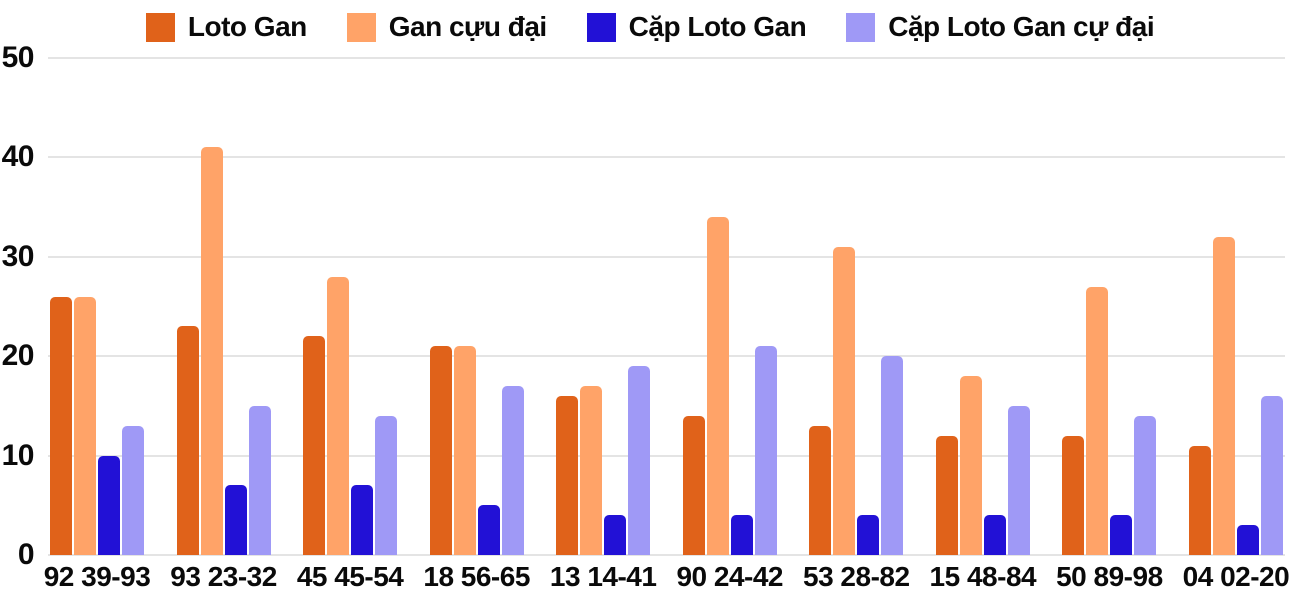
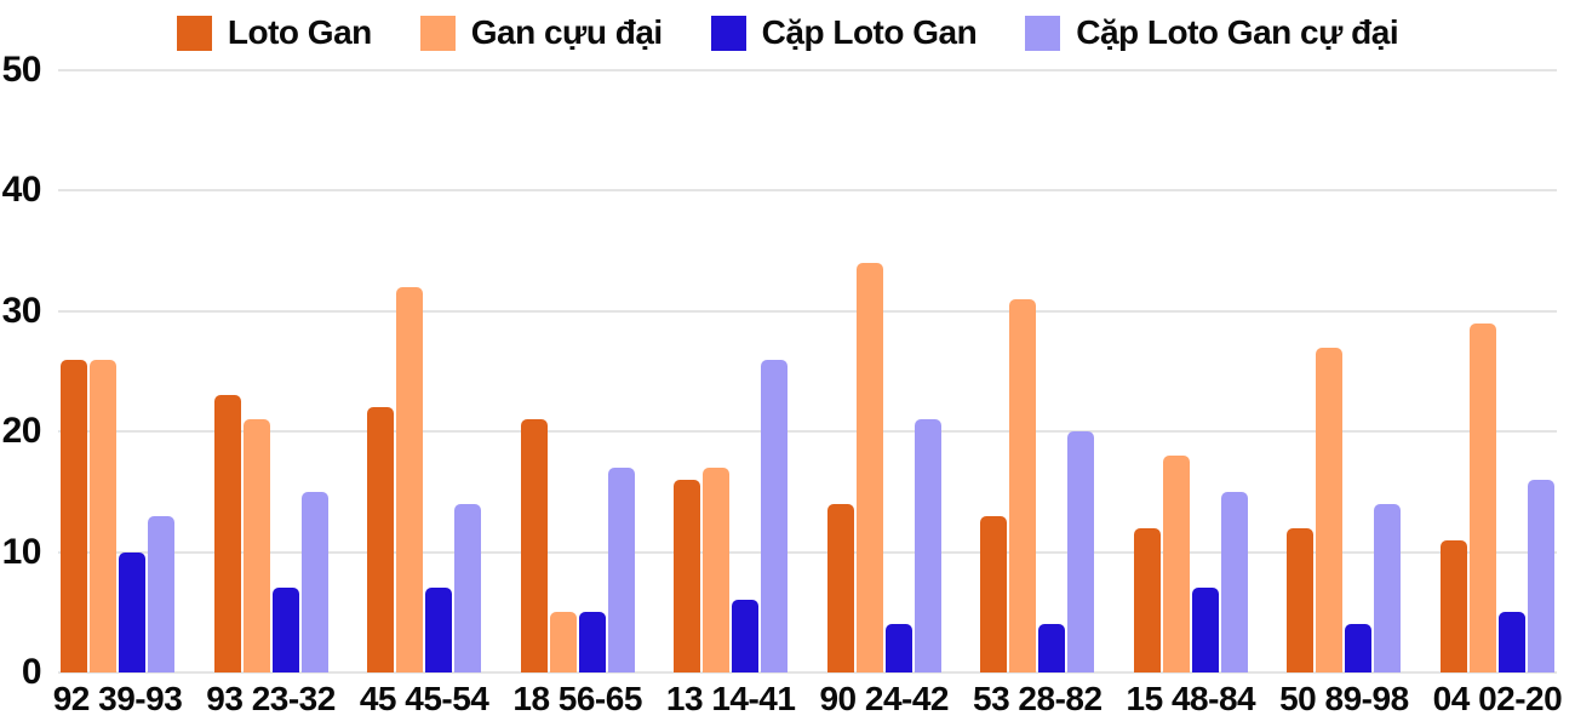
Gan cựu đại/93 23-32: 41 -> 21
Gan cựu đại/45 45-54: 28 -> 32
Gan cựu đại/18 56-65: 21 -> 5
Cặp Loto Gan/13 14-41: 4 -> 6
Cặp Loto Gan cự đại/13 14-41: 19 -> 26
Cặp Loto Gan/15 48-84: 4 -> 7
Gan cựu đại/04 02-20: 32 -> 29
Cặp Loto Gan/04 02-20: 3 -> 5
